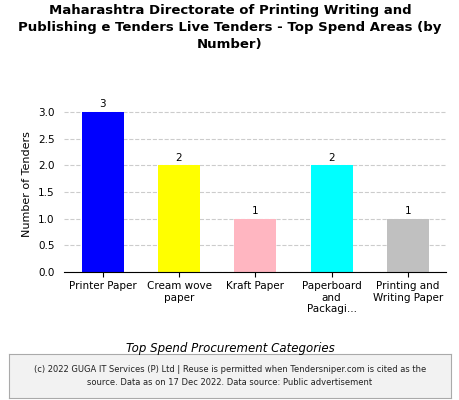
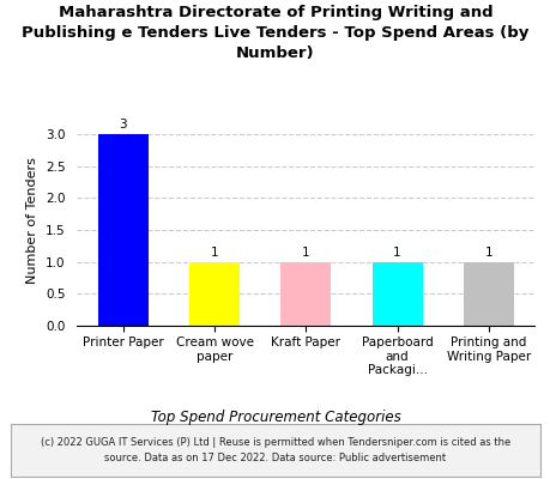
Cream wove paper: 2 -> 1
Paperboard and Packagi...: 2 -> 1
